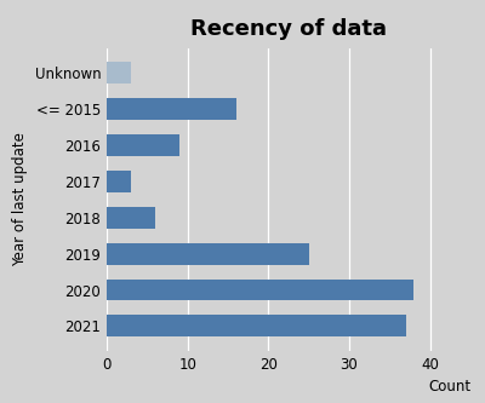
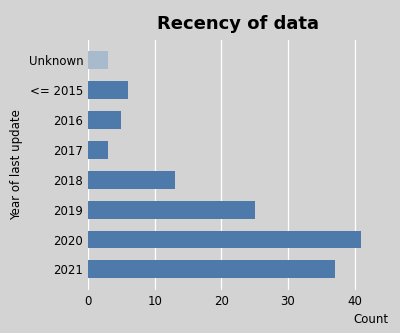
<= 2015: 16 -> 6
2016: 9 -> 5
2018: 6 -> 13
2020: 38 -> 41
